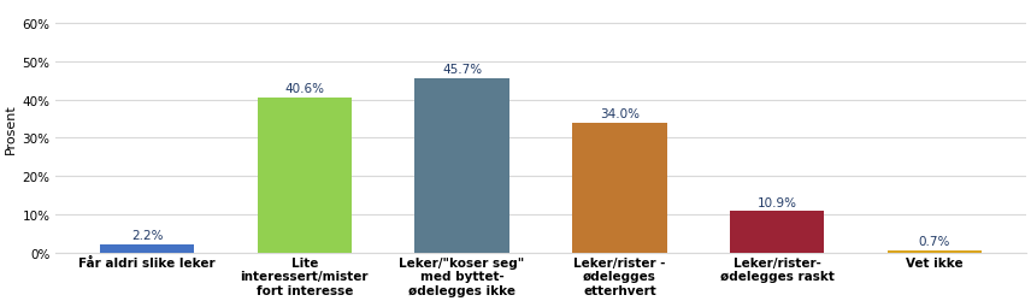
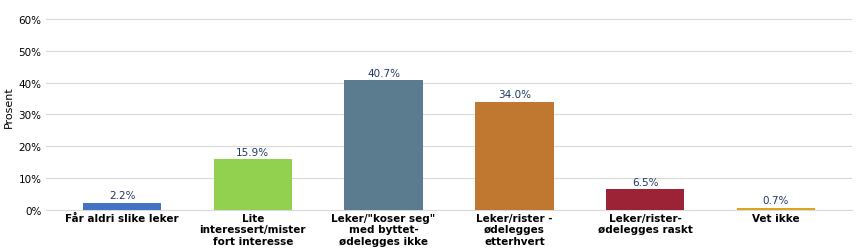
Lite interessert/mister fort interesse: 40.6% -> 15.9%
Leker/"koser seg" med byttet- ødelegges ikke: 45.7% -> 40.7%
Leker/rister- ødelegges raskt: 10.9% -> 6.5%
